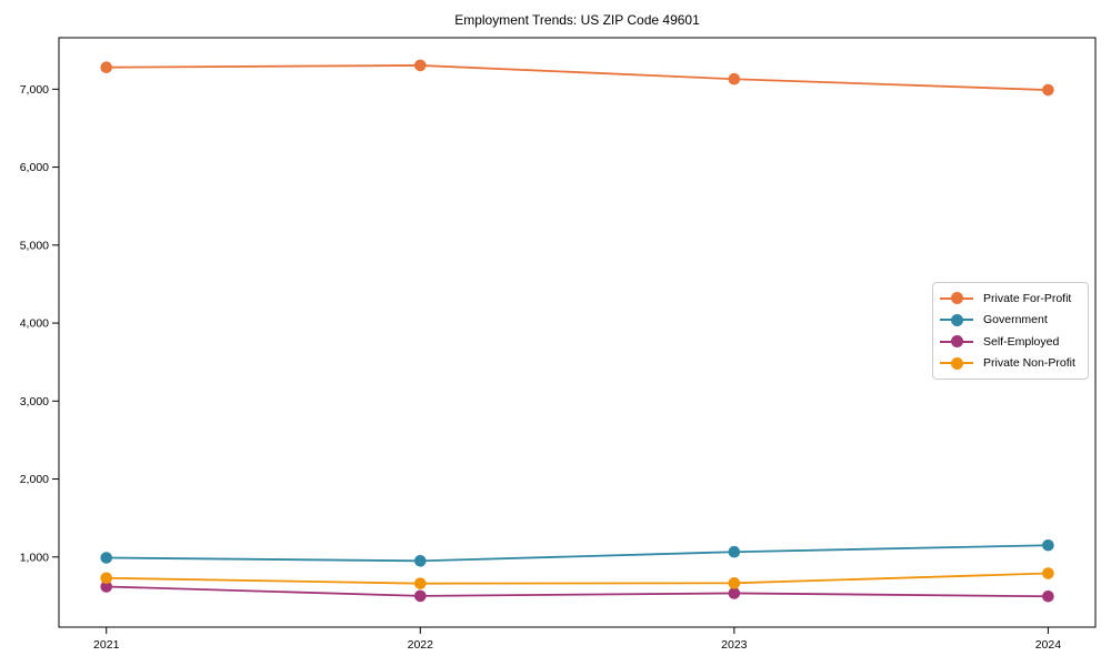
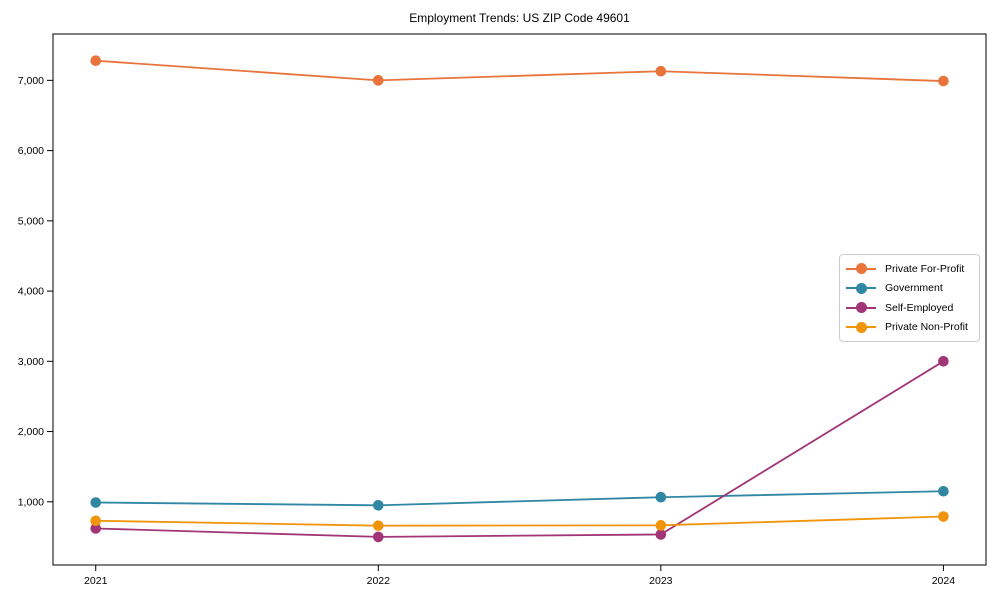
Private For-Profit/2022: 7300 -> 7000
Self-Employed/2024: 500 -> 3000
